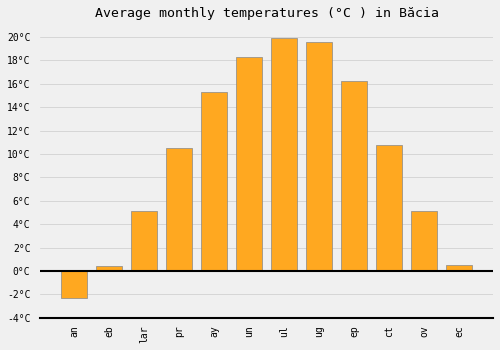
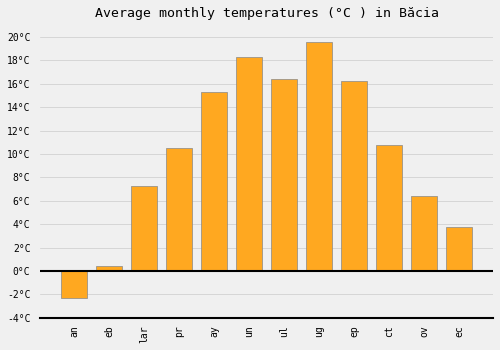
lar: 5.1°C -> 7.3°C
ul: 19.9°C -> 16.4°C
ov: 5.1°C -> 6.4°C
ec: 0.5°C -> 3.8°C
